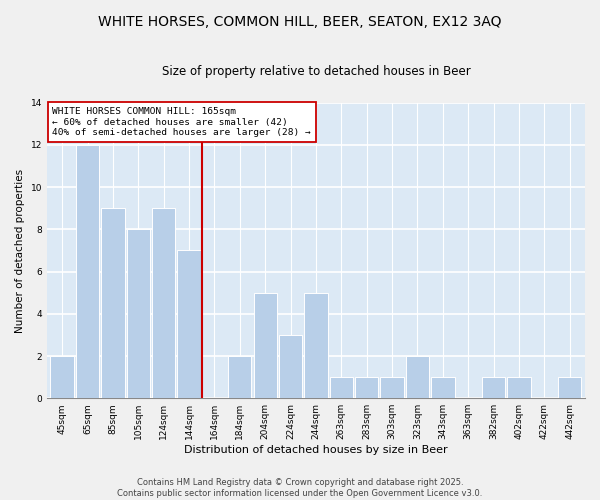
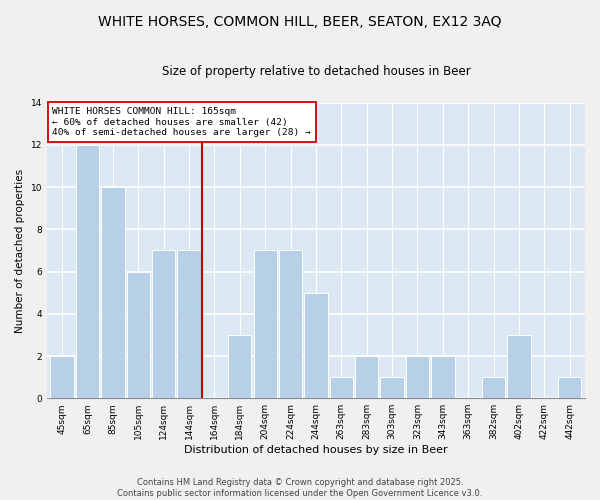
85sqm: 9 -> 10
105sqm: 8 -> 6
124sqm: 9 -> 7
184sqm: 2 -> 3
204sqm: 5 -> 7
224sqm: 3 -> 7
283sqm: 1 -> 2
343sqm: 1 -> 2
402sqm: 1 -> 3
